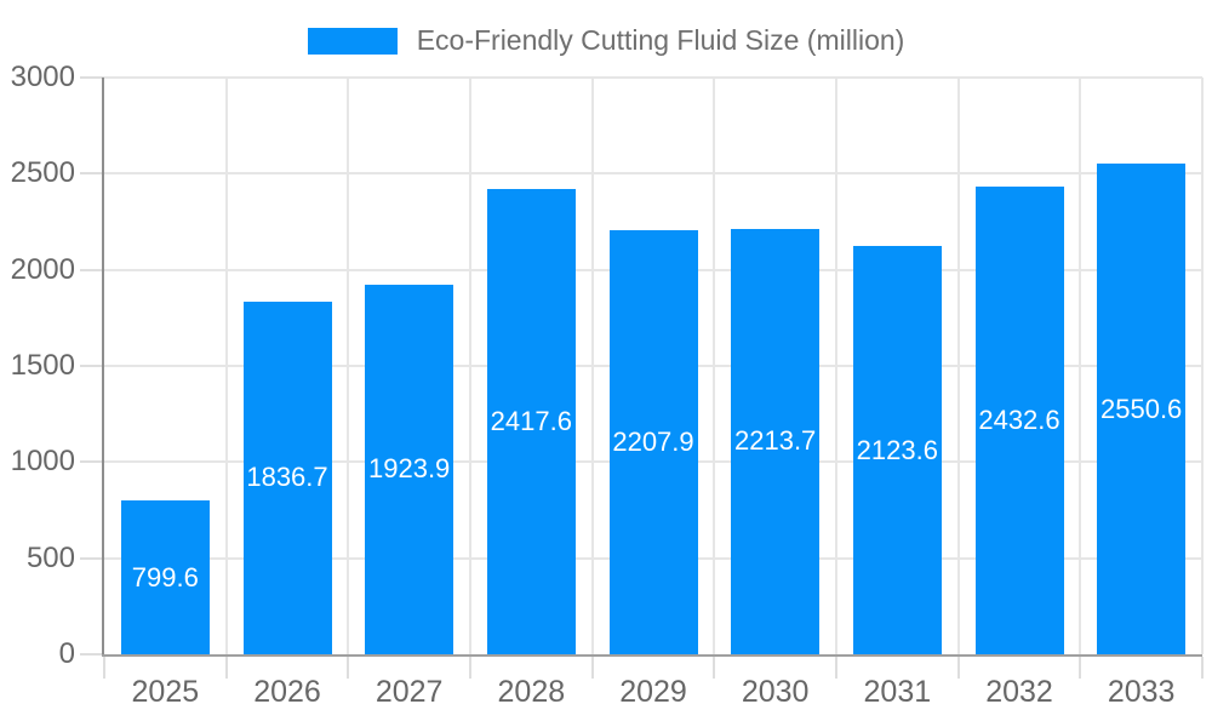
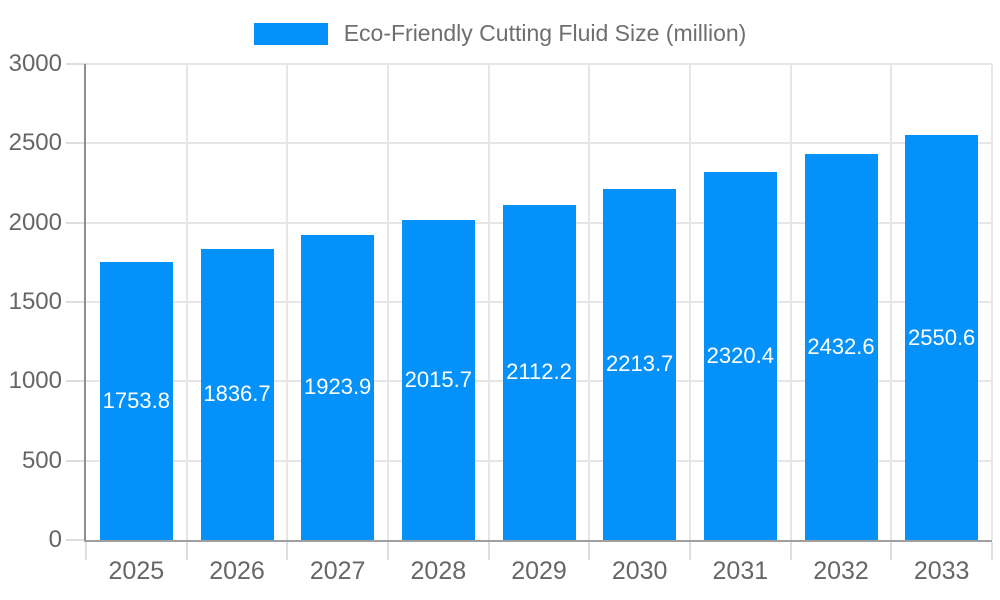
2025: 799.6 -> 1753.8
2028: 2417.6 -> 2015.7
2029: 2207.9 -> 2112.2
2031: 2123.6 -> 2320.4
